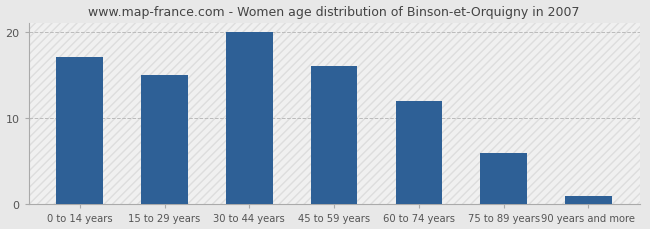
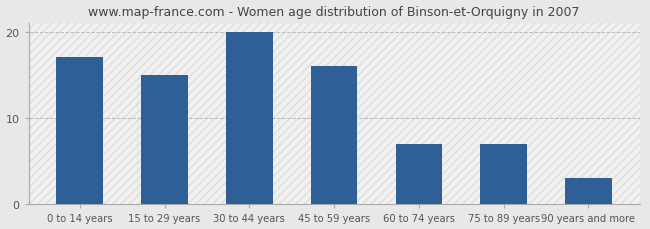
60 to 74 years: 12 -> 7
75 to 89 years: 6 -> 7
90 years and more: 1 -> 3
